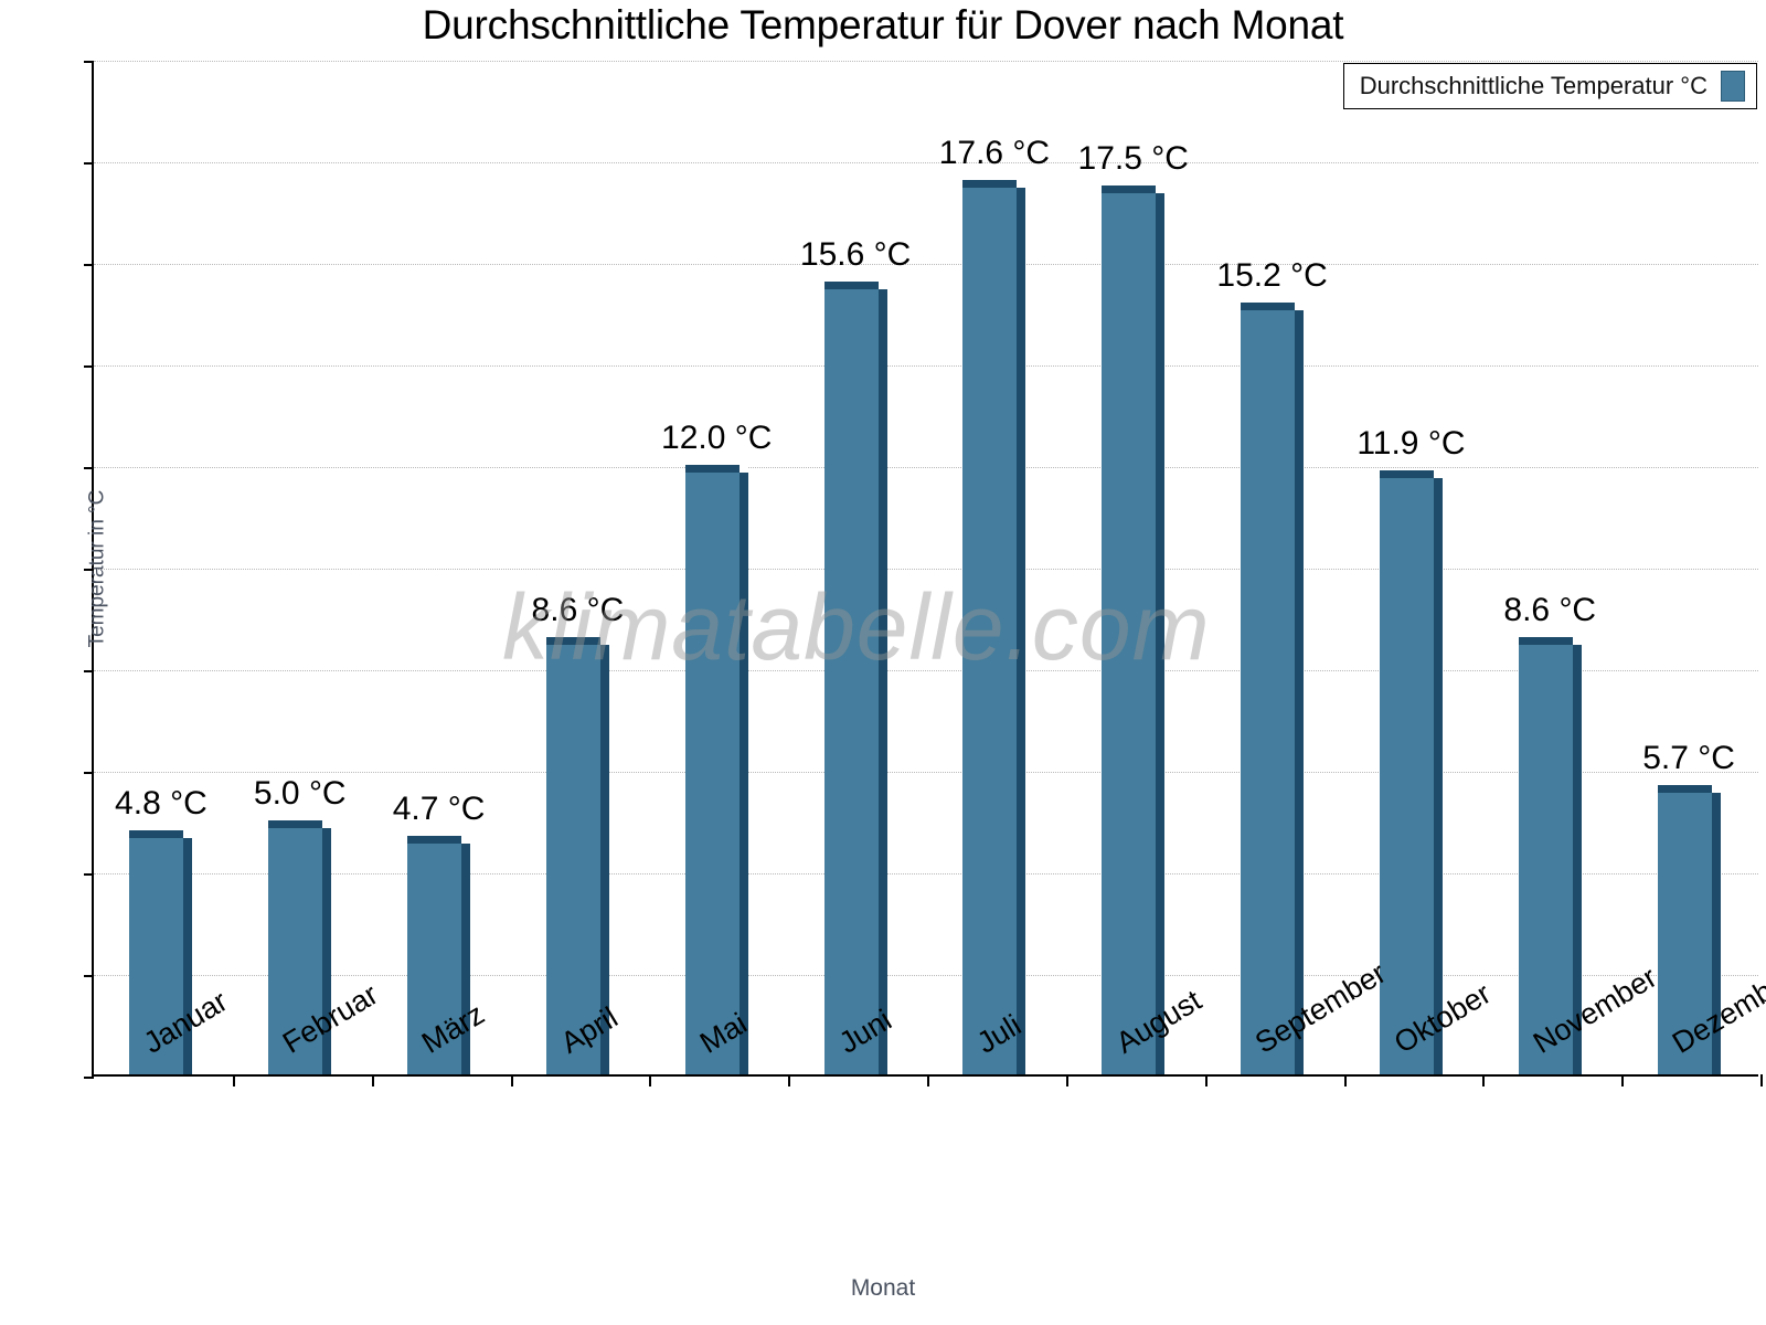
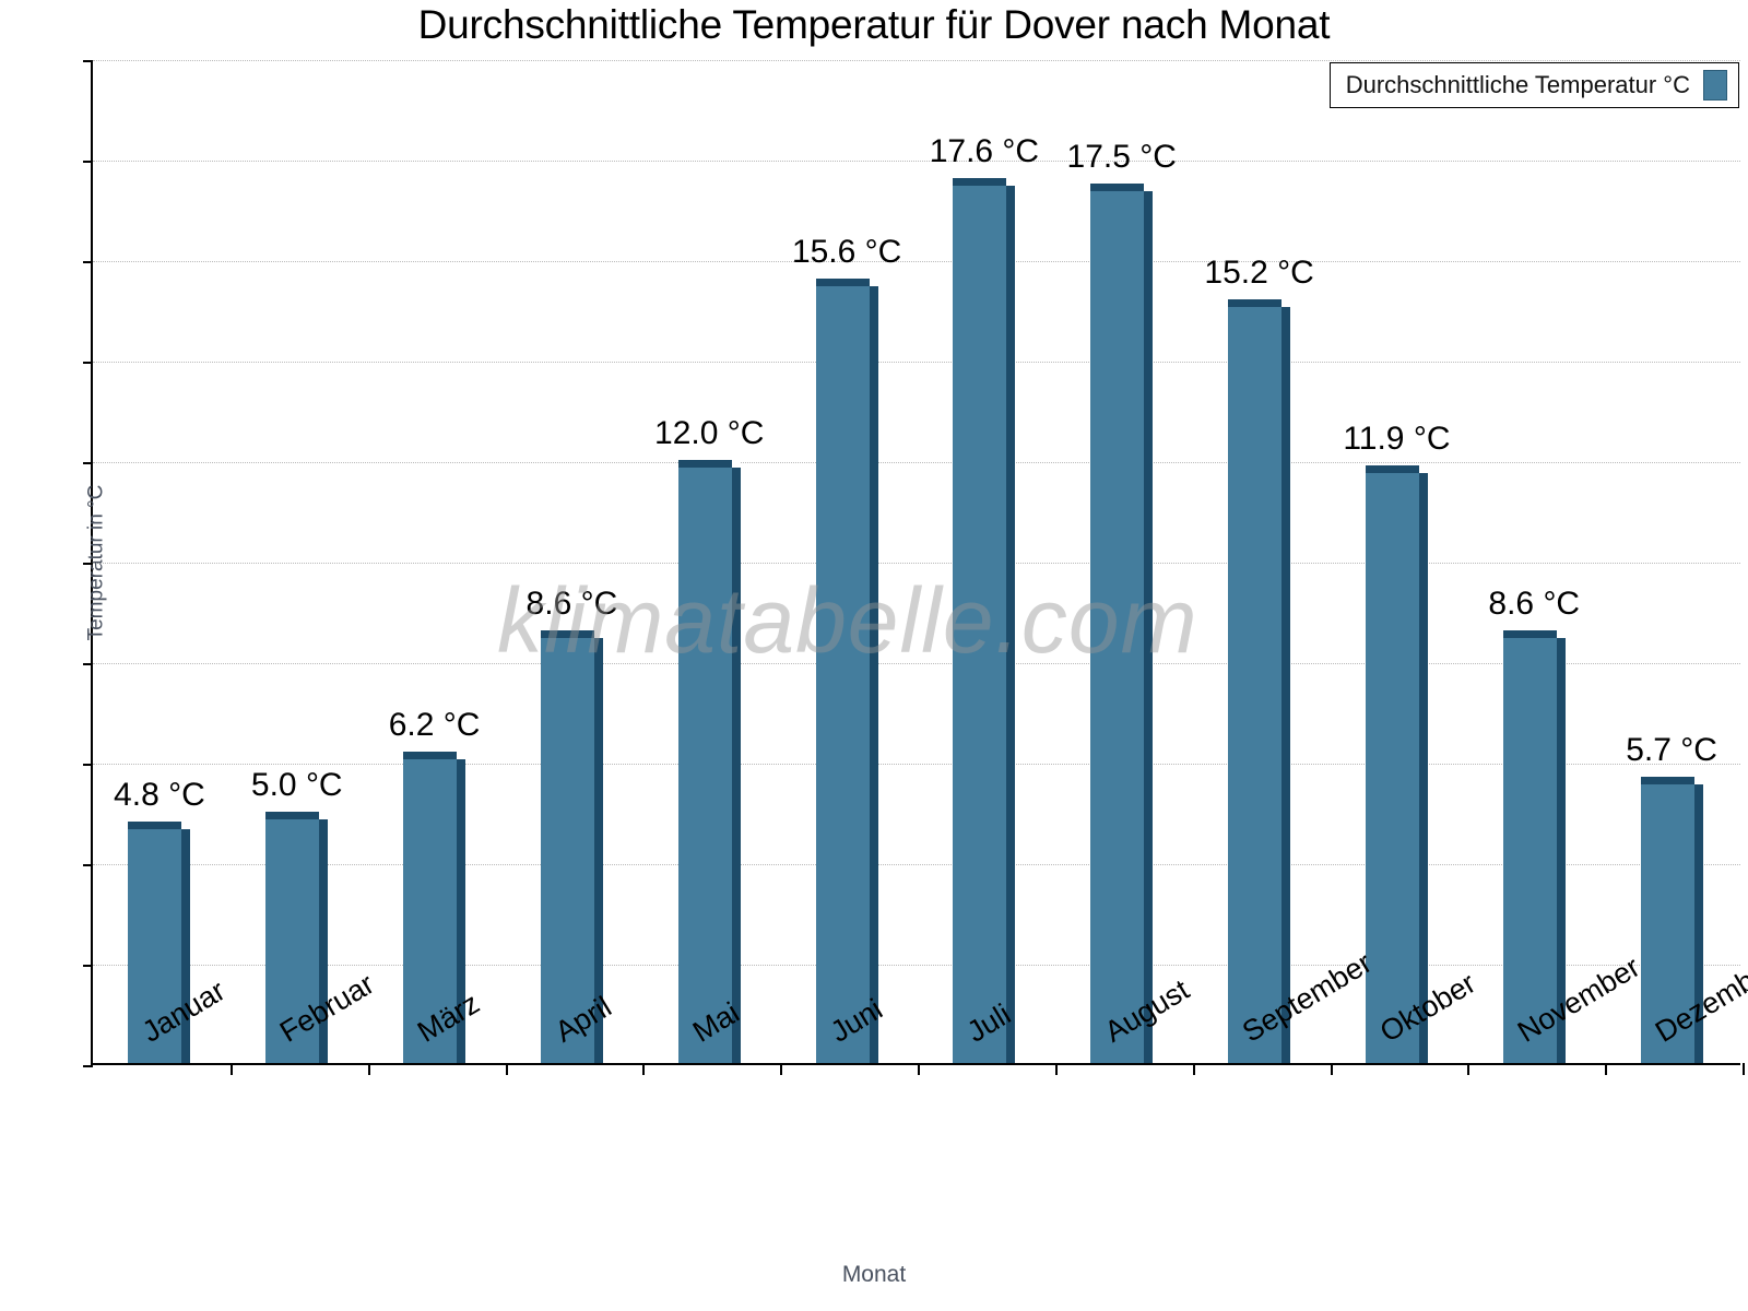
März: 4.7 -> 6.2
